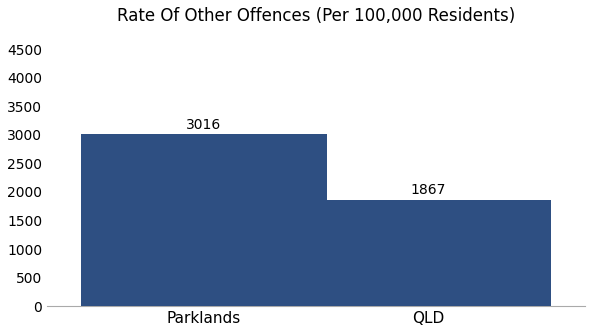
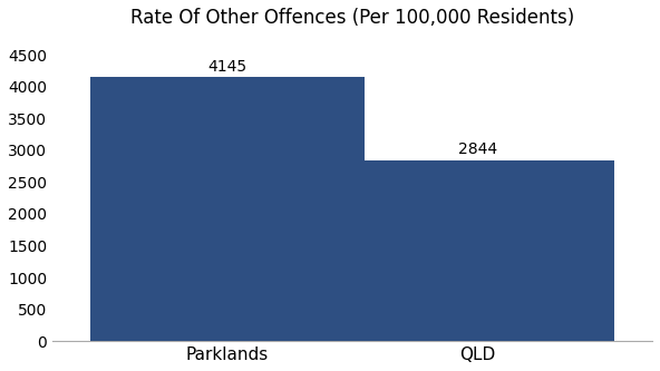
Parklands: 3016 -> 4145
QLD: 1867 -> 2844
